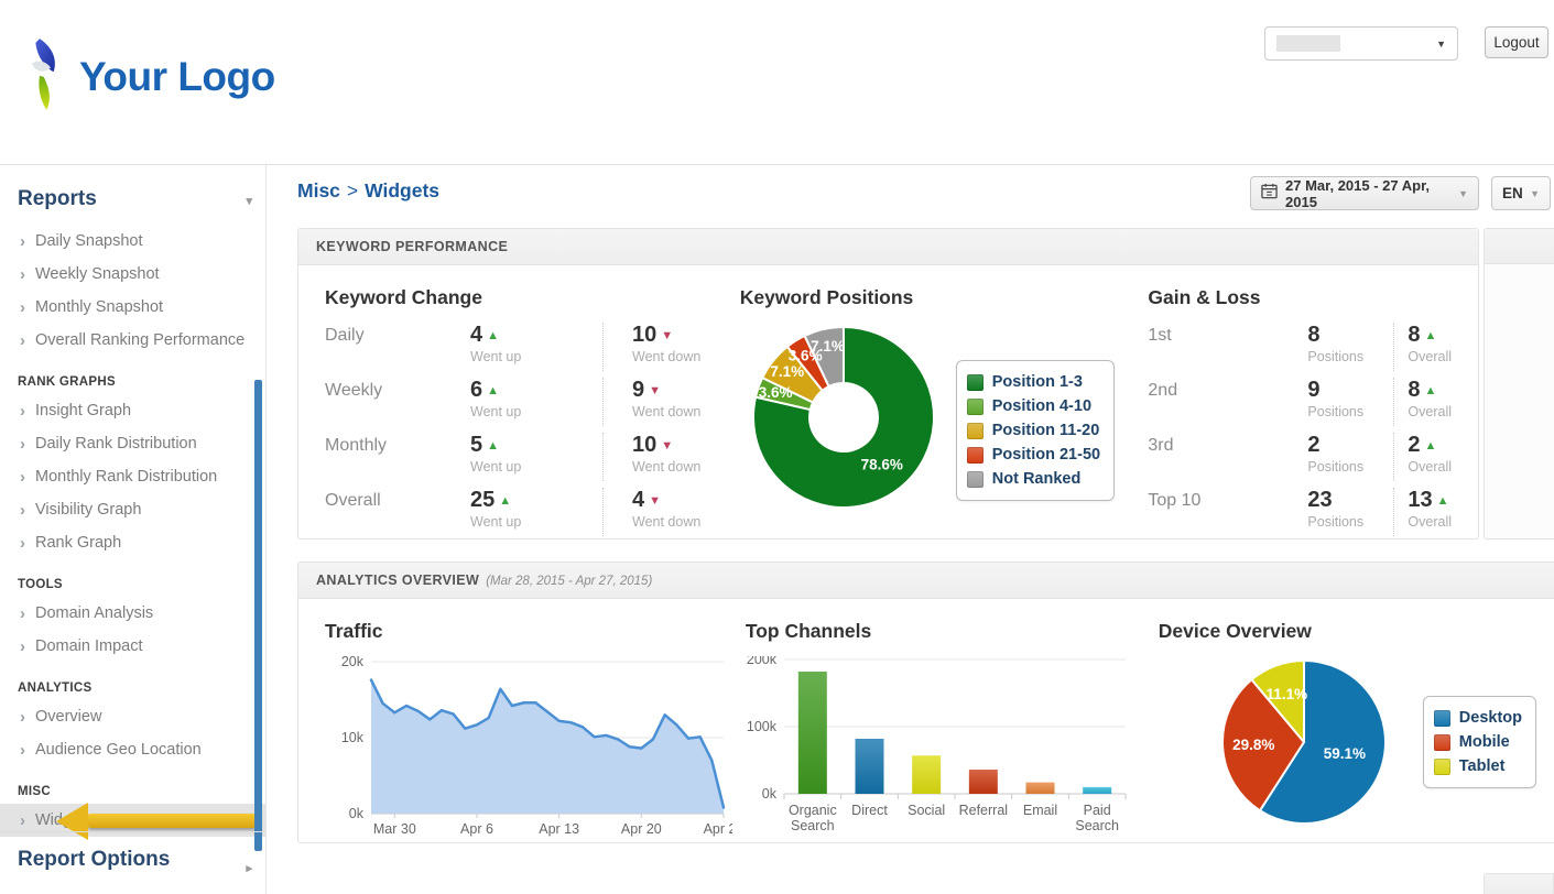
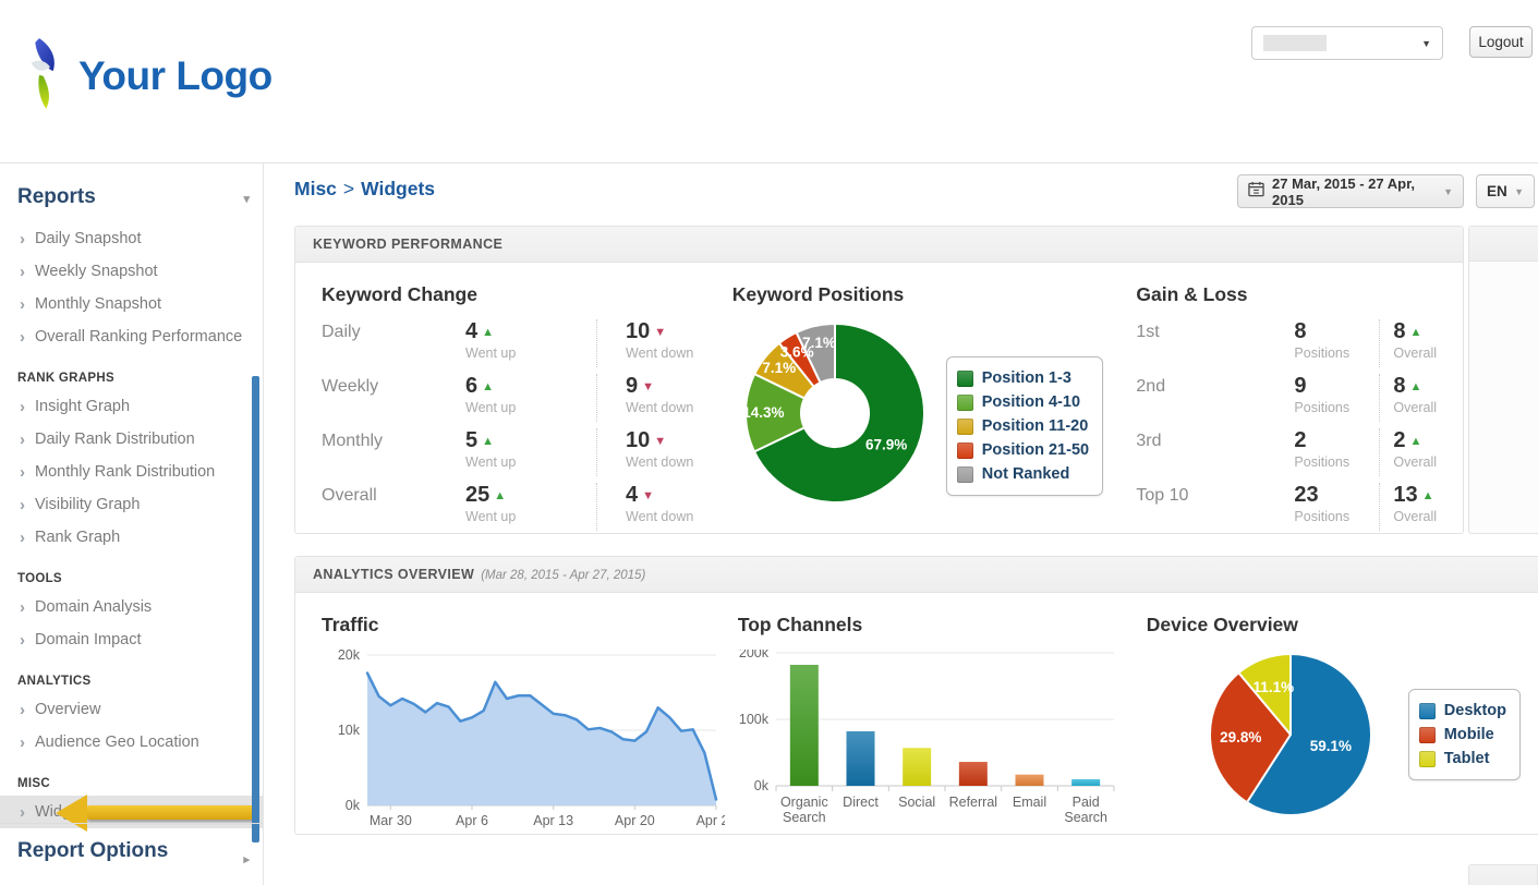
Keyword Positions/Position 1-3: 78.6% -> 67.9%
Keyword Positions/Position 4-10: 3.6% -> 14.3%
